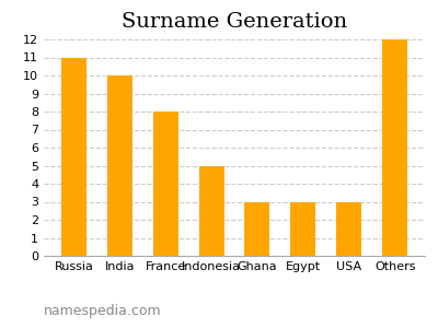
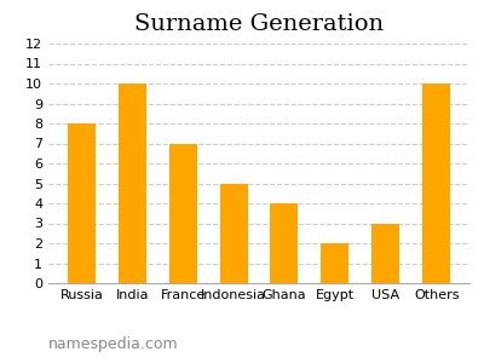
Russia: 11 -> 8
France: 8 -> 7
Ghana: 3 -> 4
Egypt: 3 -> 2
Others: 12 -> 10
